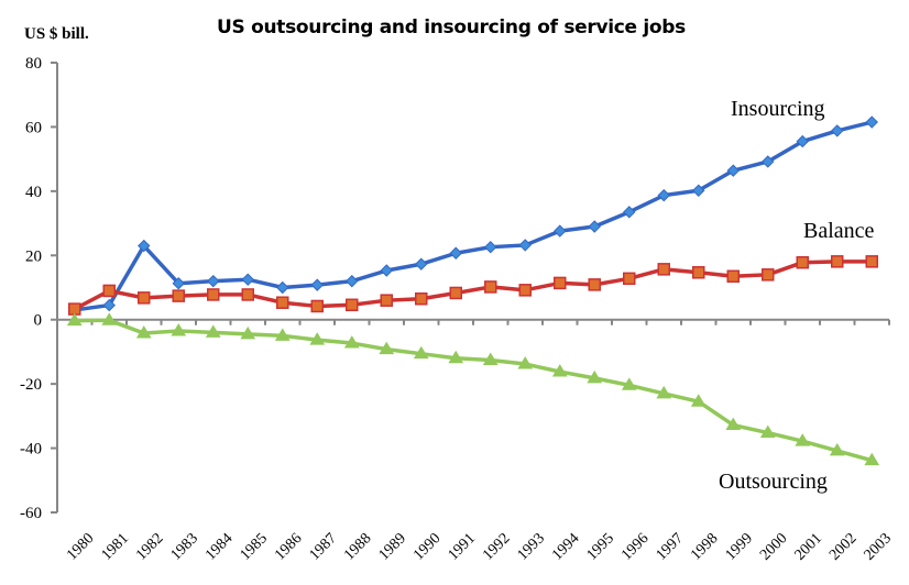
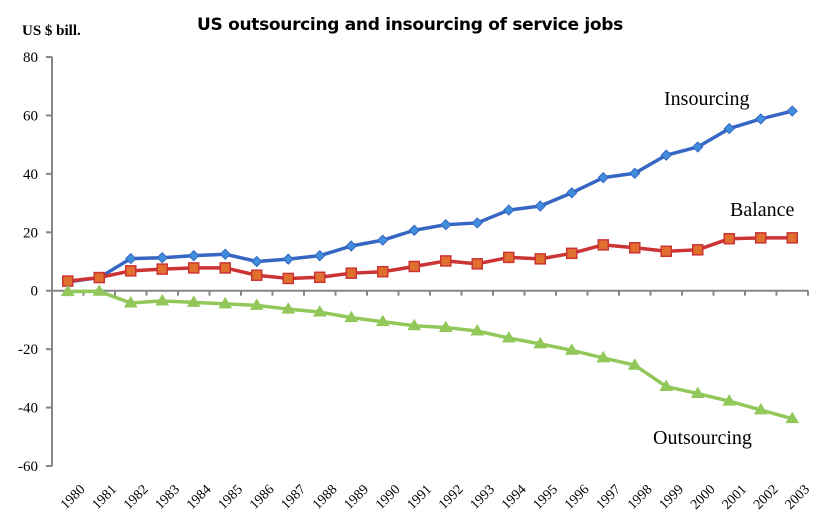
Balance/1981: 9 -> 4
Insourcing/1982: 23 -> 11
